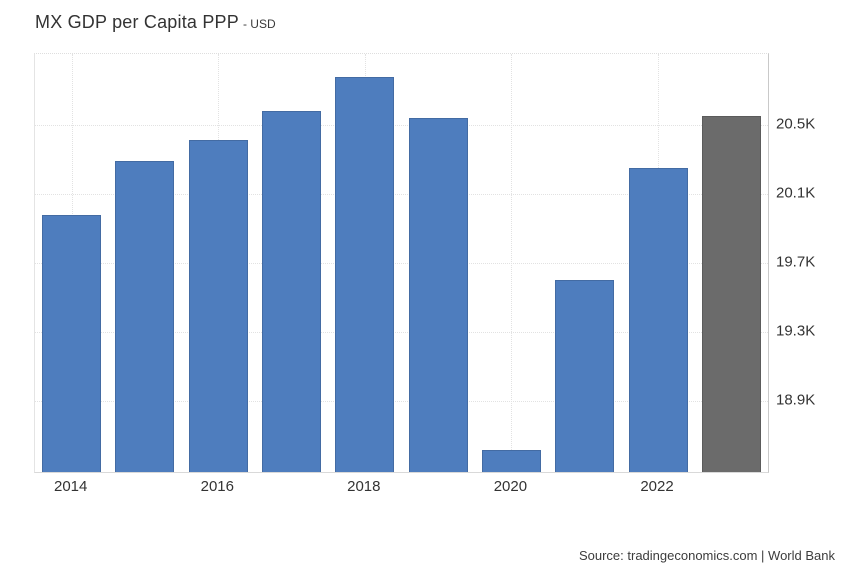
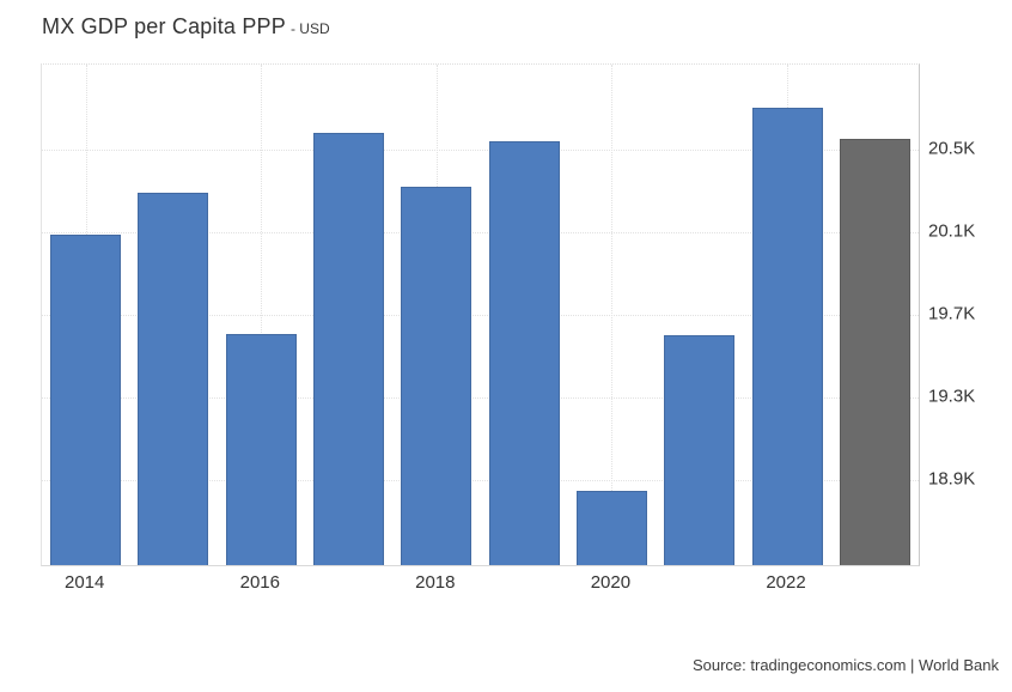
2014: 19.98K -> 20.09K
2016: 20.41K -> 19.61K
2018: 20.78K -> 20.32K
2020: 18.62K -> 18.85K
2022: 20.25K -> 20.70K
